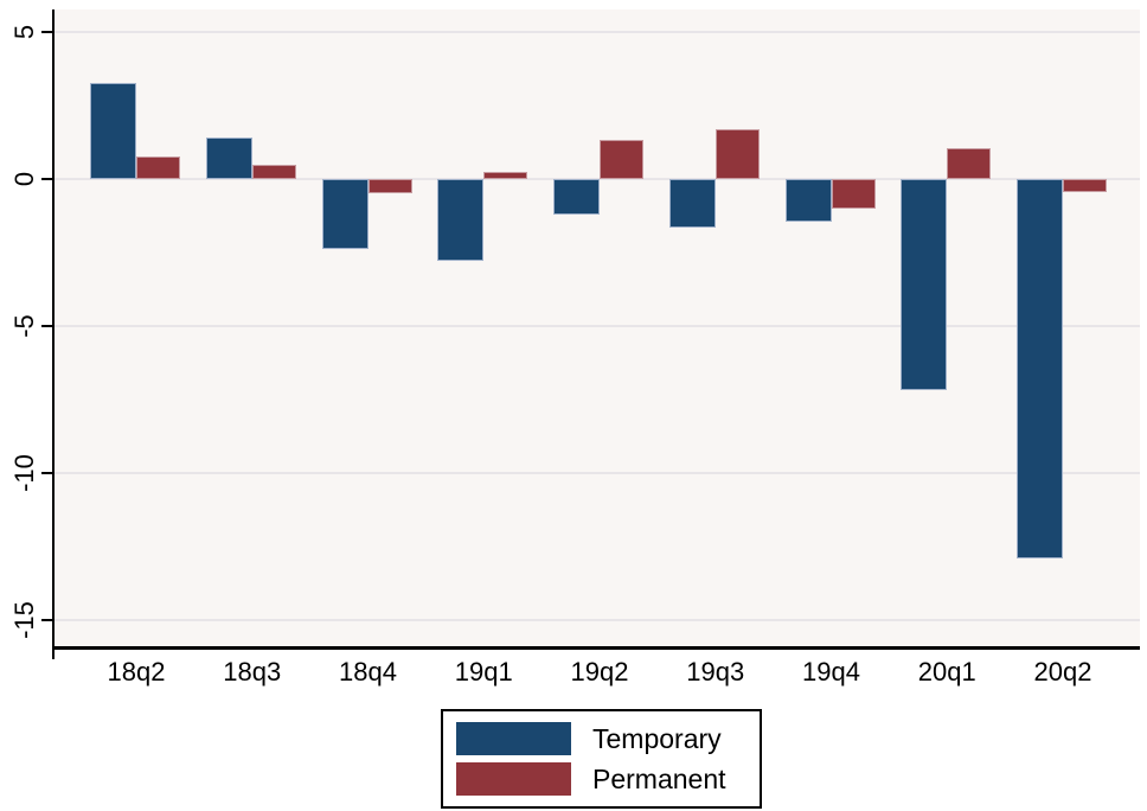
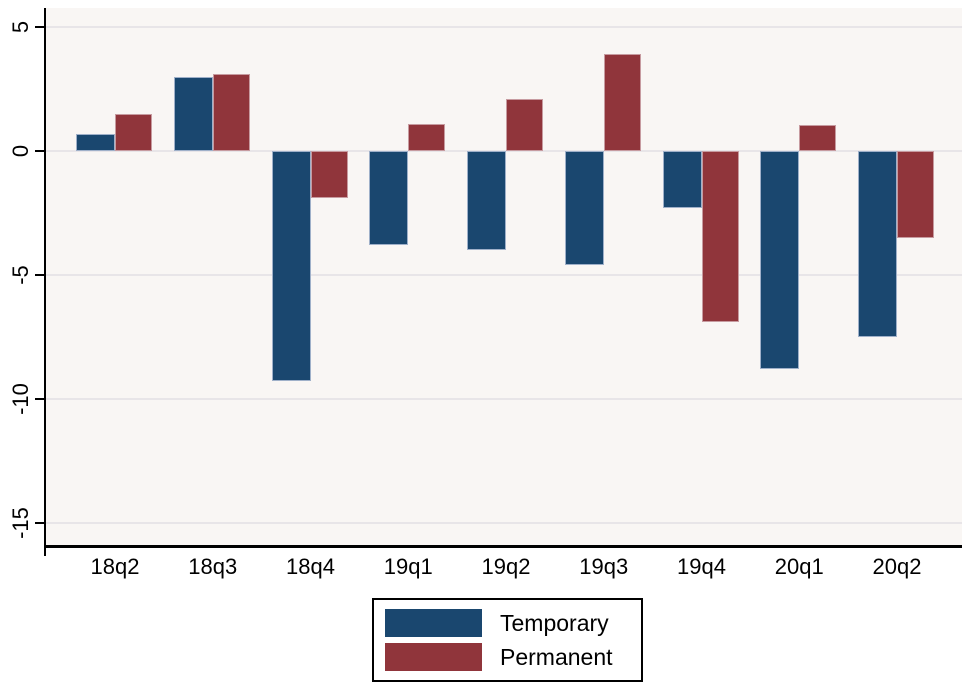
Temporary/18q2: 3.2 -> 0.7
Permanent/18q2: 0.8 -> 1.5
Temporary/18q3: 1.4 -> 3.0
Permanent/18q3: 0.5 -> 3.1
Temporary/18q4: -2.4 -> -9.3
Permanent/18q4: -0.5 -> -1.9
Temporary/19q1: -2.8 -> -3.8
Permanent/19q1: 0.2 -> 1.1
Temporary/19q2: -1.2 -> -4.0
Permanent/19q2: 1.4 -> 2.1
Temporary/19q3: -1.6 -> -4.6
Permanent/19q3: 1.7 -> 3.9
Temporary/19q4: -1.4 -> -2.3
Permanent/19q4: -1.0 -> -6.9
Temporary/20q1: -7.2 -> -8.8
Temporary/20q2: -12.9 -> -7.5
Permanent/20q2: -0.5 -> -3.5
